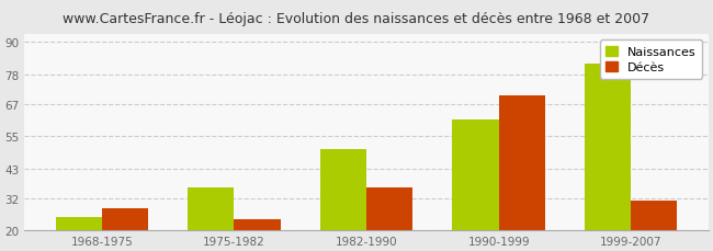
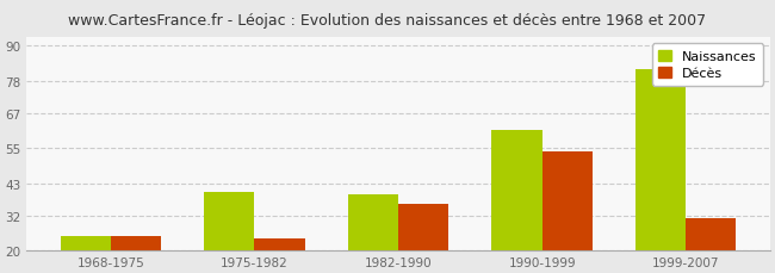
Décès/1968-1975: 28 -> 25
Naissances/1975-1982: 36 -> 40
Naissances/1982-1990: 50 -> 39
Décès/1990-1999: 70 -> 54
